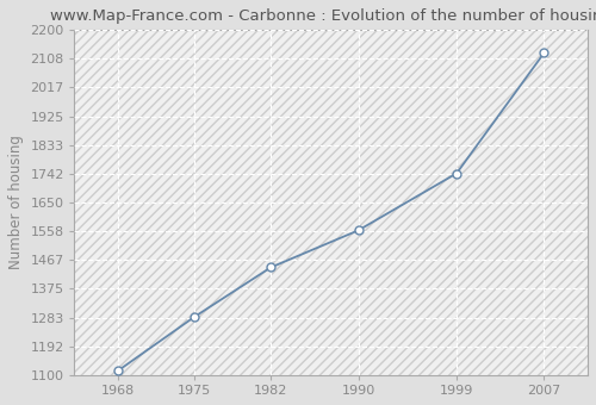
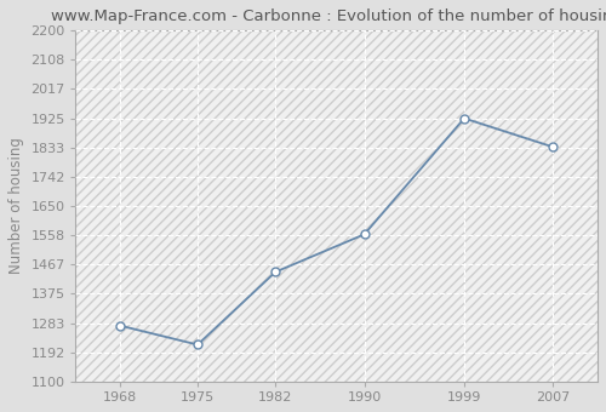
1968: 1113 -> 1275
1975: 1285 -> 1215
1999: 1743 -> 1925
2007: 2127 -> 1835
